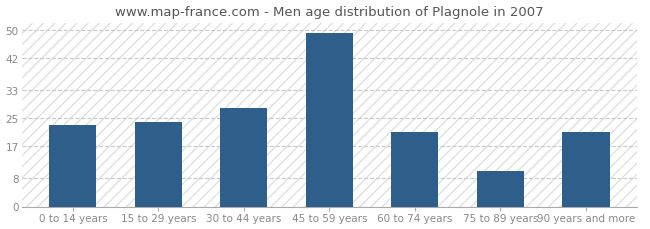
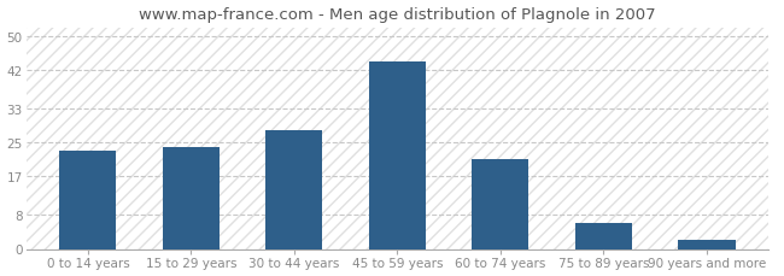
45 to 59 years: 49 -> 44
75 to 89 years: 10 -> 6
90 years and more: 21 -> 2
